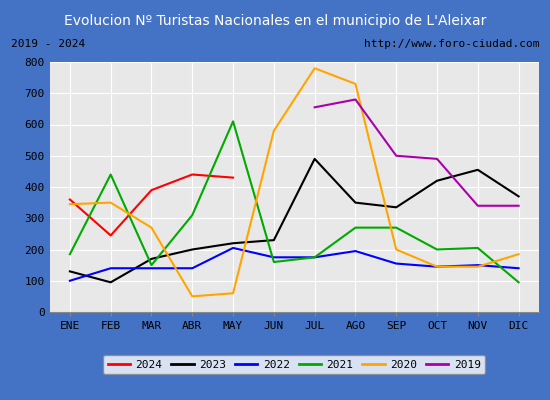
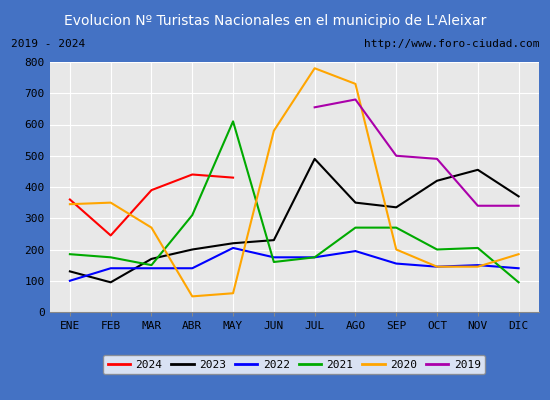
2021/FEB: 440 -> 175
